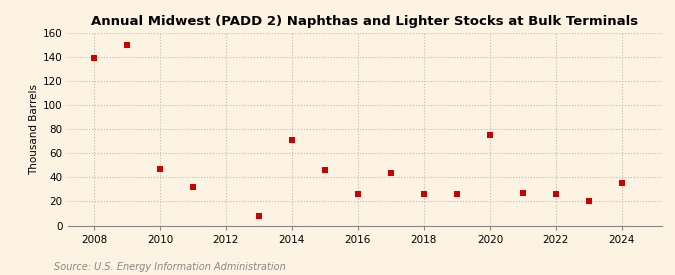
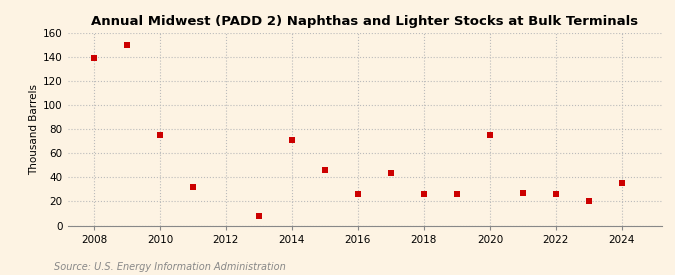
2010: 47 -> 75
